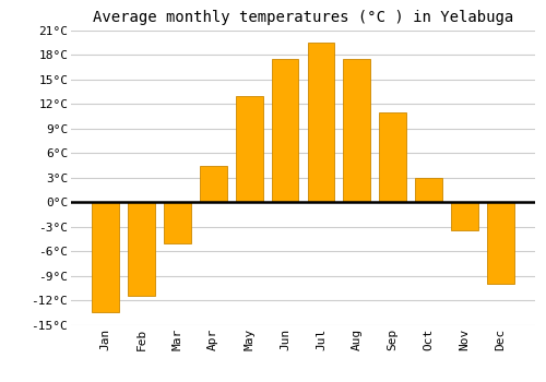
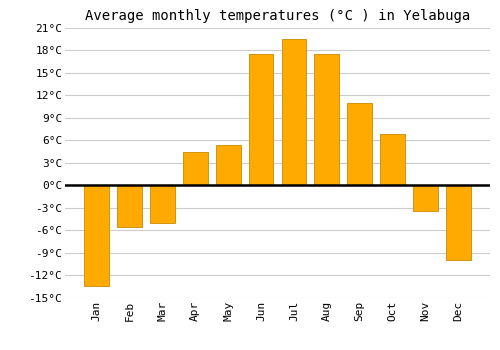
Feb: -11.5°C -> -5.6°C
May: 13.0°C -> 5.4°C
Oct: 3.0°C -> 6.8°C
